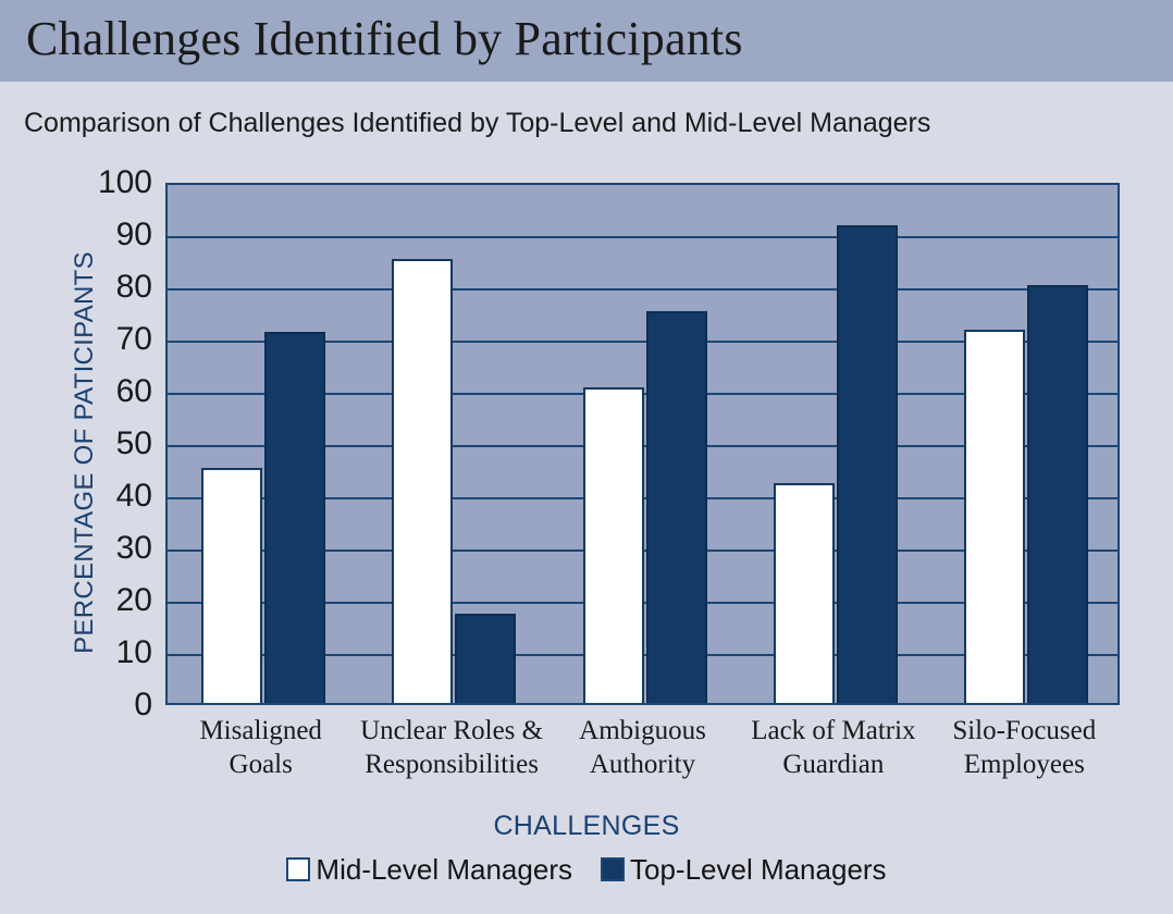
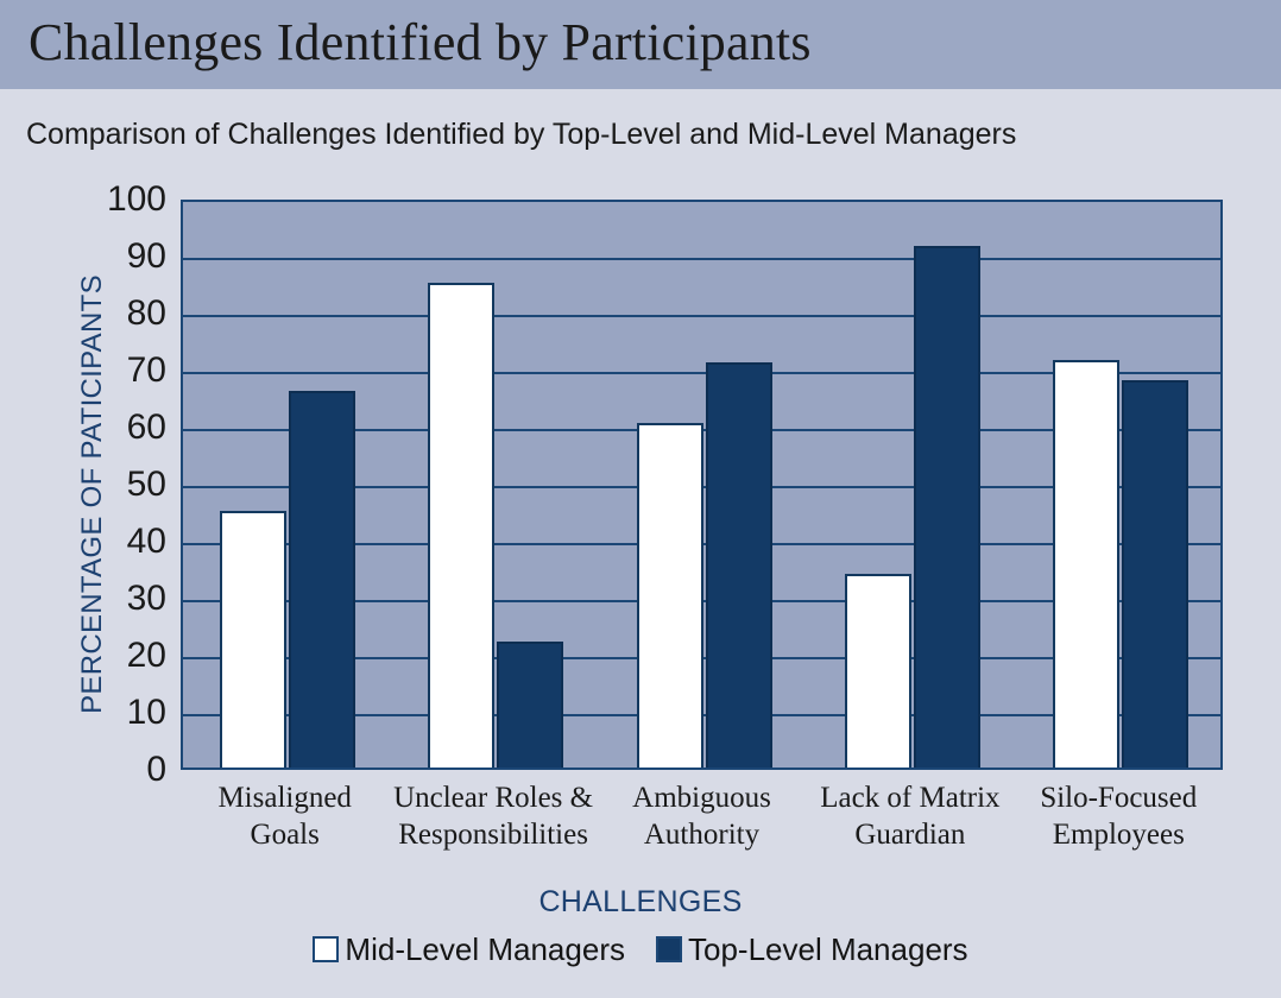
Top-Level Managers/Misaligned Goals: 71 -> 66
Top-Level Managers/Unclear Roles & Responsibilities: 17 -> 22
Top-Level Managers/Ambiguous Authority: 75 -> 71
Mid-Level Managers/Lack of Matrix Guardian: 42 -> 34
Top-Level Managers/Silo-Focused Employees: 80 -> 68
